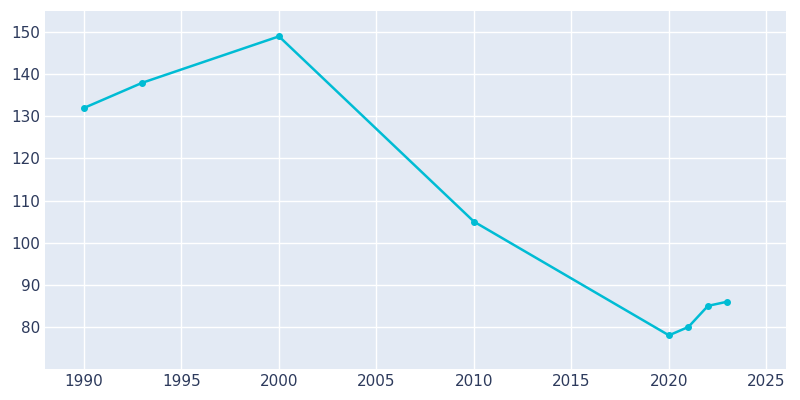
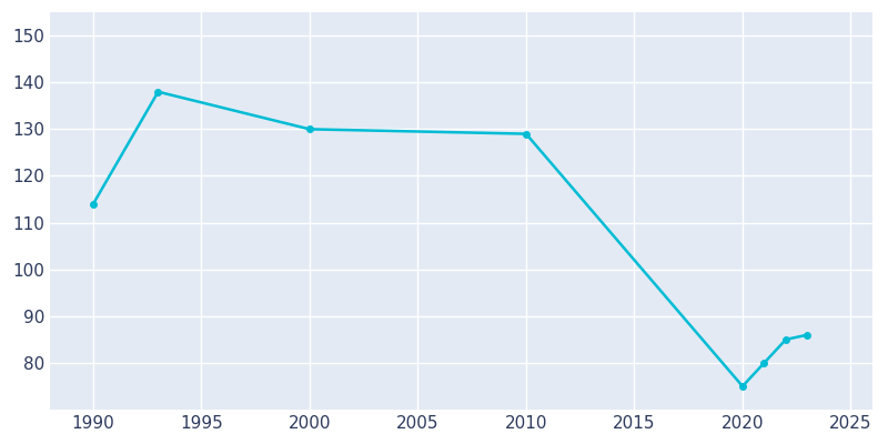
1990: 132 -> 114
2000: 149 -> 130
2010: 105 -> 129
2020: 78 -> 75
